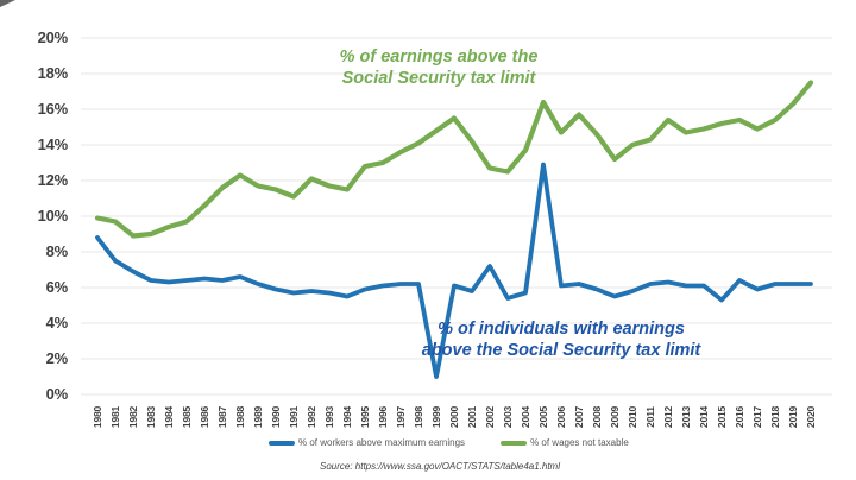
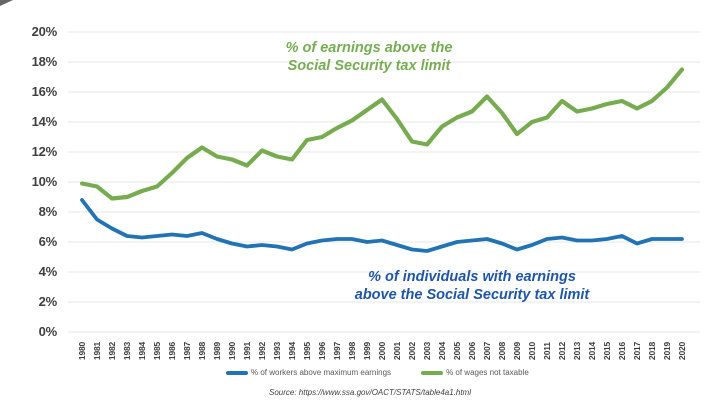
% of workers above maximum earnings/1999: 1.0% -> 6.0%
% of workers above maximum earnings/2002: 7.2% -> 5.5%
% of workers above maximum earnings/2005: 12.9% -> 6.0%
% of wages not taxable/2005: 16.4% -> 14.3%
% of workers above maximum earnings/2015: 5.3% -> 6.2%
